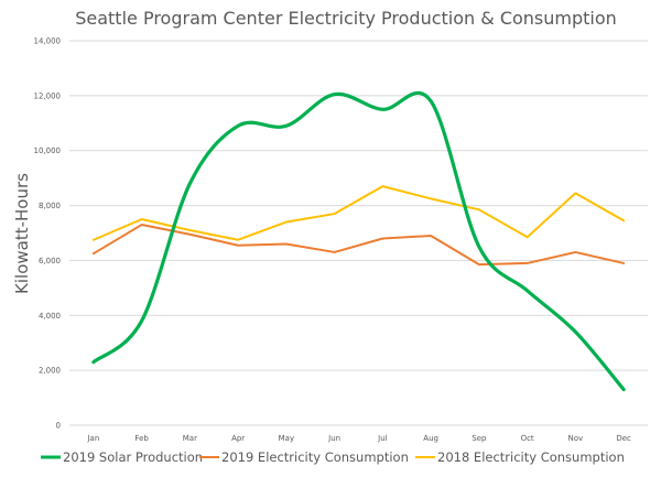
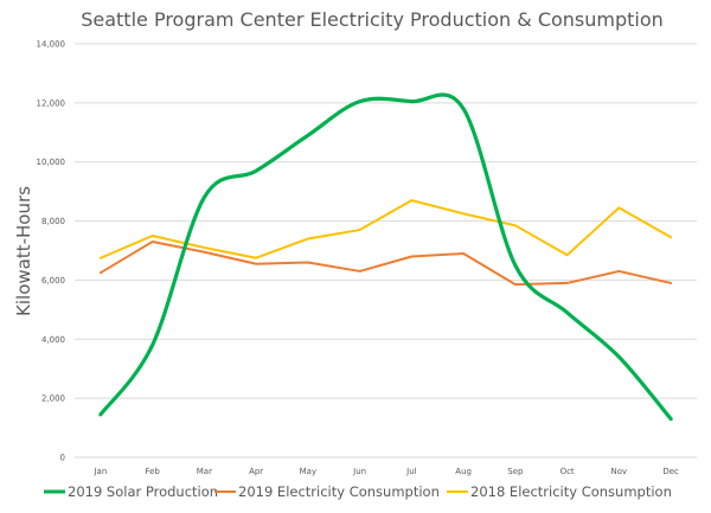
2019 Solar Production/Jan: 2300 -> 1400
2019 Solar Production/Apr: 10900 -> 9700
2019 Solar Production/Jul: 11500 -> 12000
